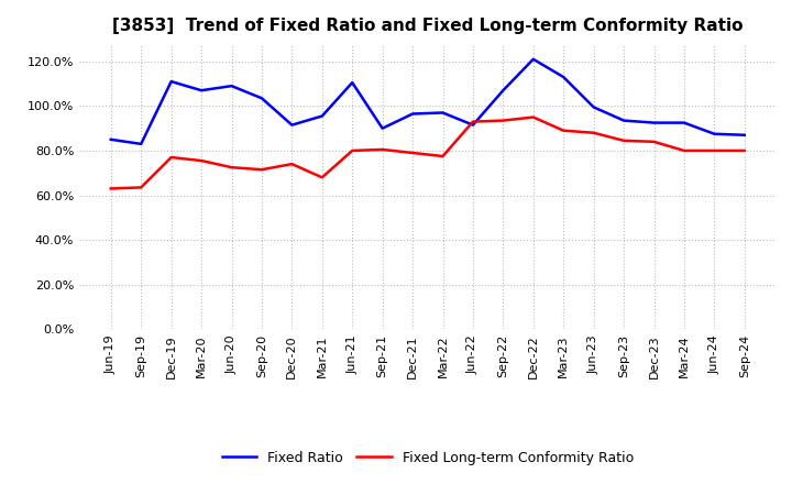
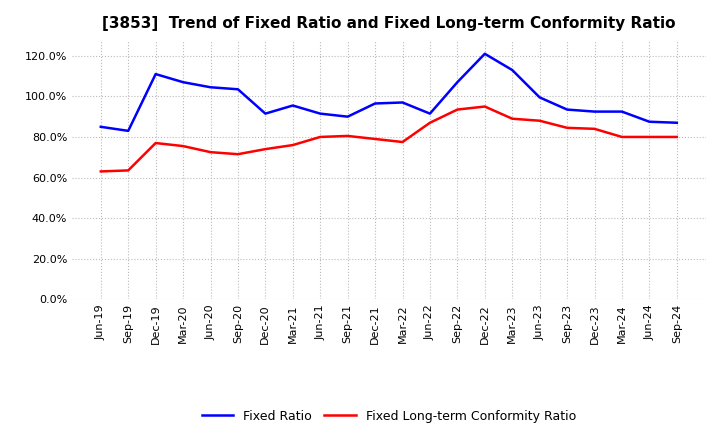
Fixed Ratio/Jun-20: 109.0% -> 104.5%
Fixed Long-term Conformity Ratio/Mar-21: 68.0% -> 76.0%
Fixed Ratio/Jun-21: 110.5% -> 91.5%
Fixed Long-term Conformity Ratio/Jun-22: 93.0% -> 87.0%
